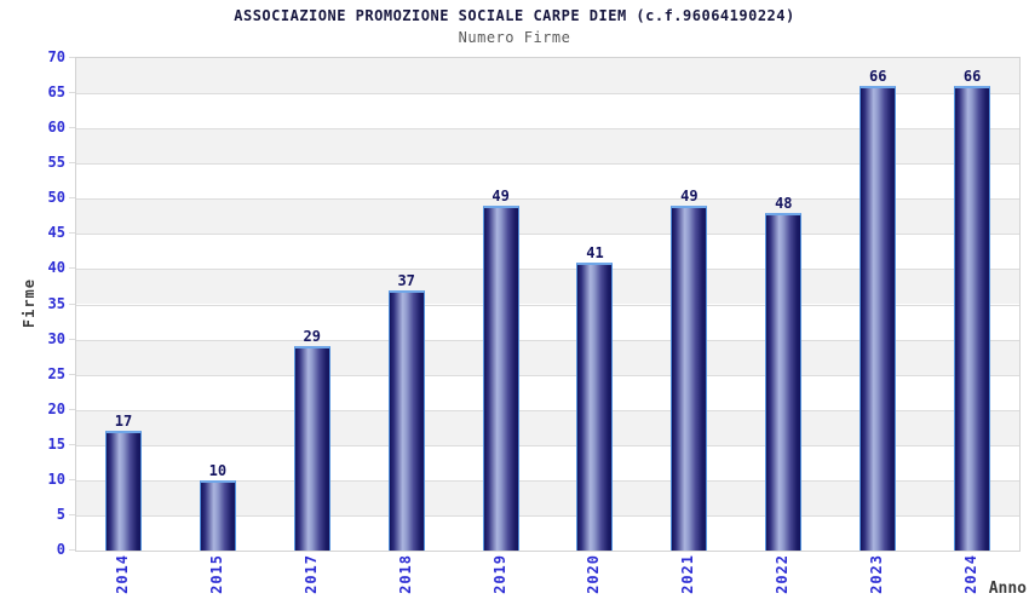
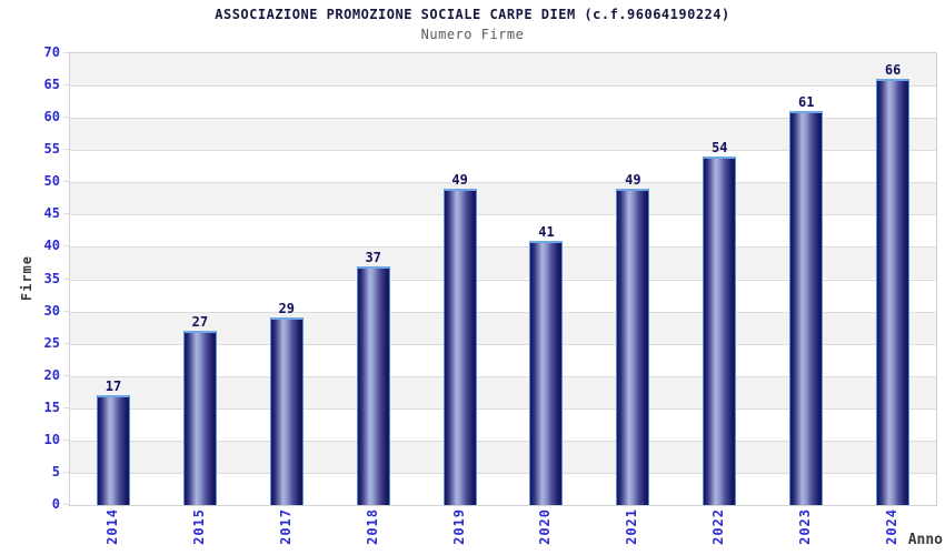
2015: 10 -> 27
2022: 48 -> 54
2023: 66 -> 61
